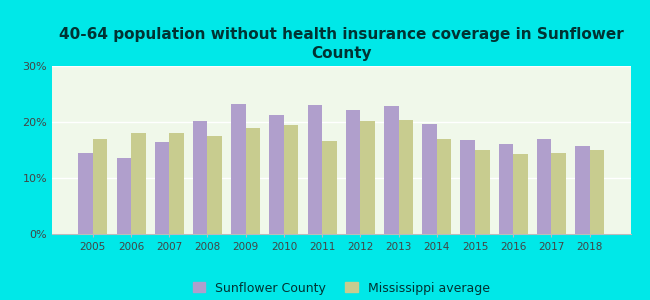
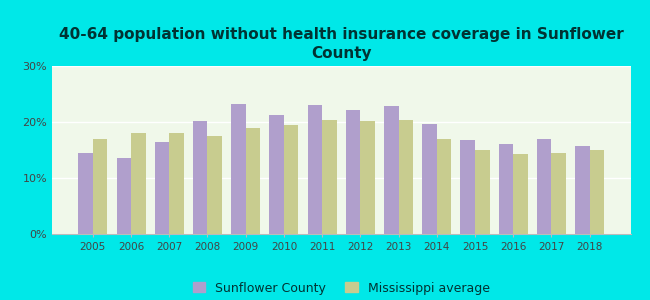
Mississippi average/2011: 16.6% -> 20.3%
